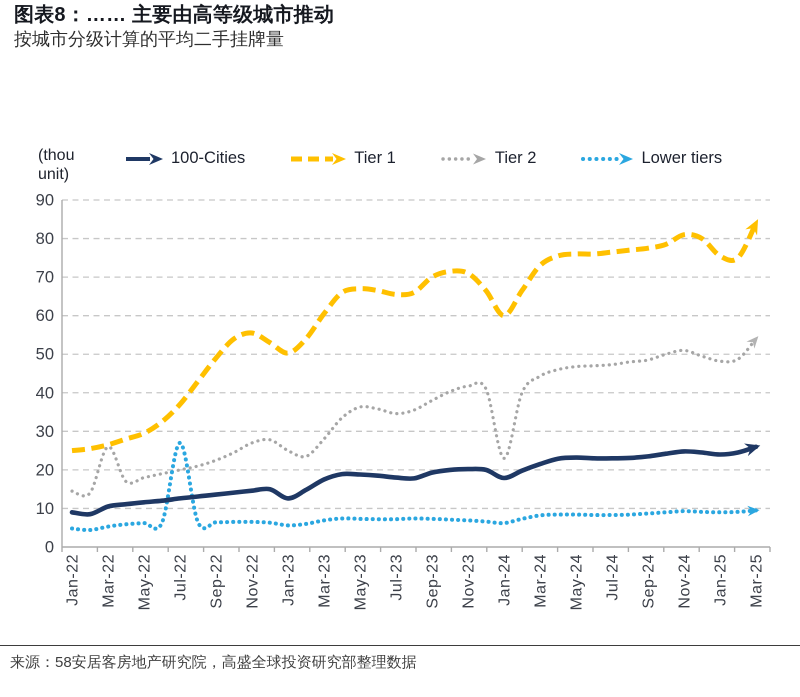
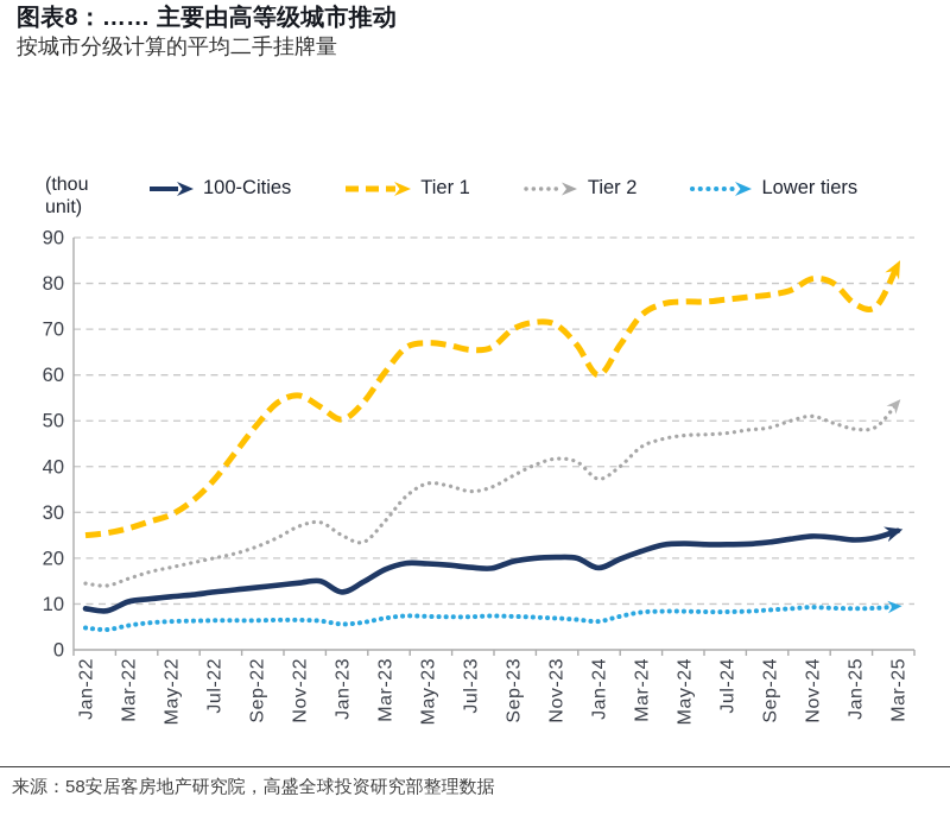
Tier 2/Mar-22: 26 -> 16
Lower tiers/Jul-22: 27 -> 6
Tier 2/Jan-24: 23 -> 37
